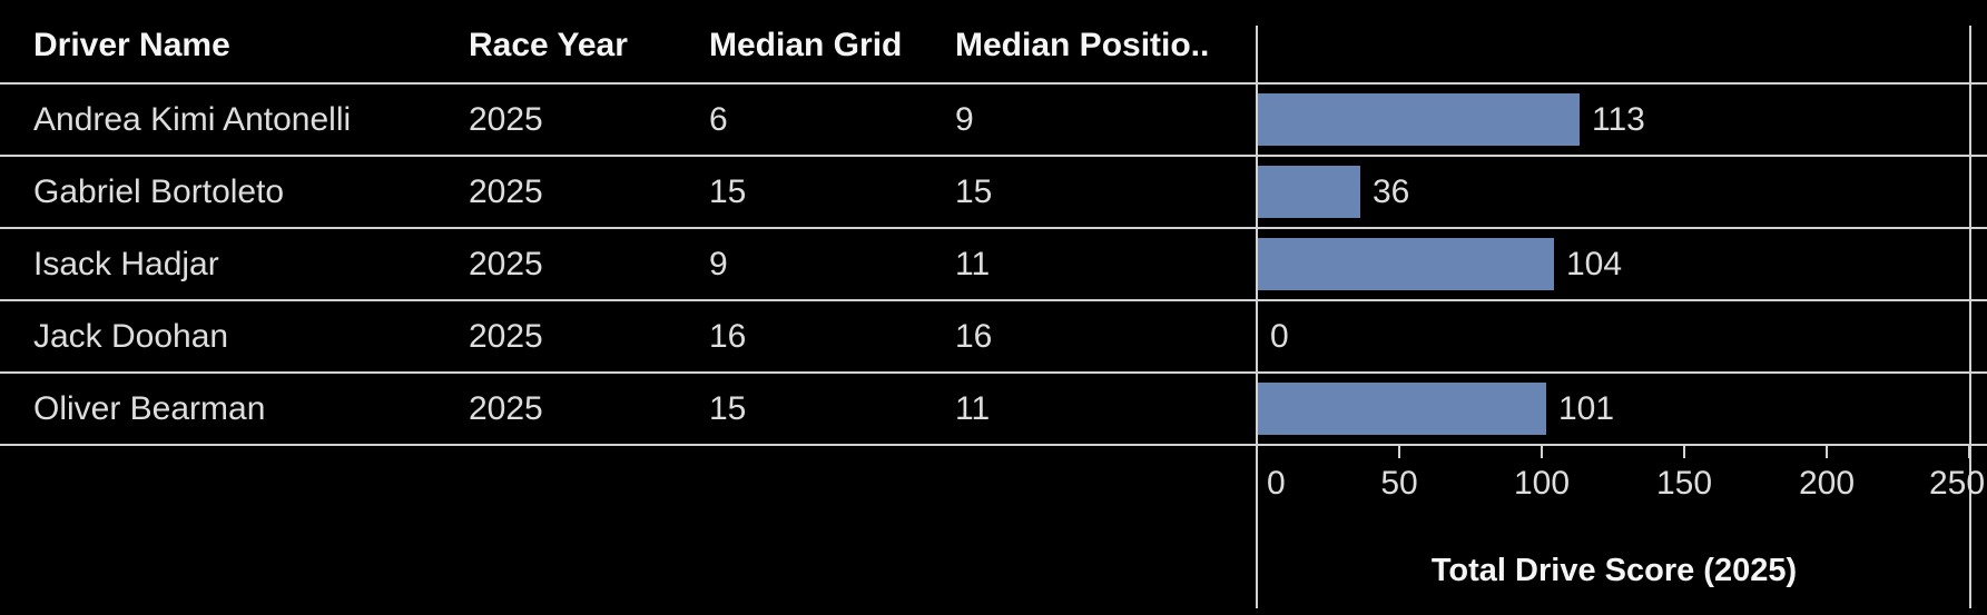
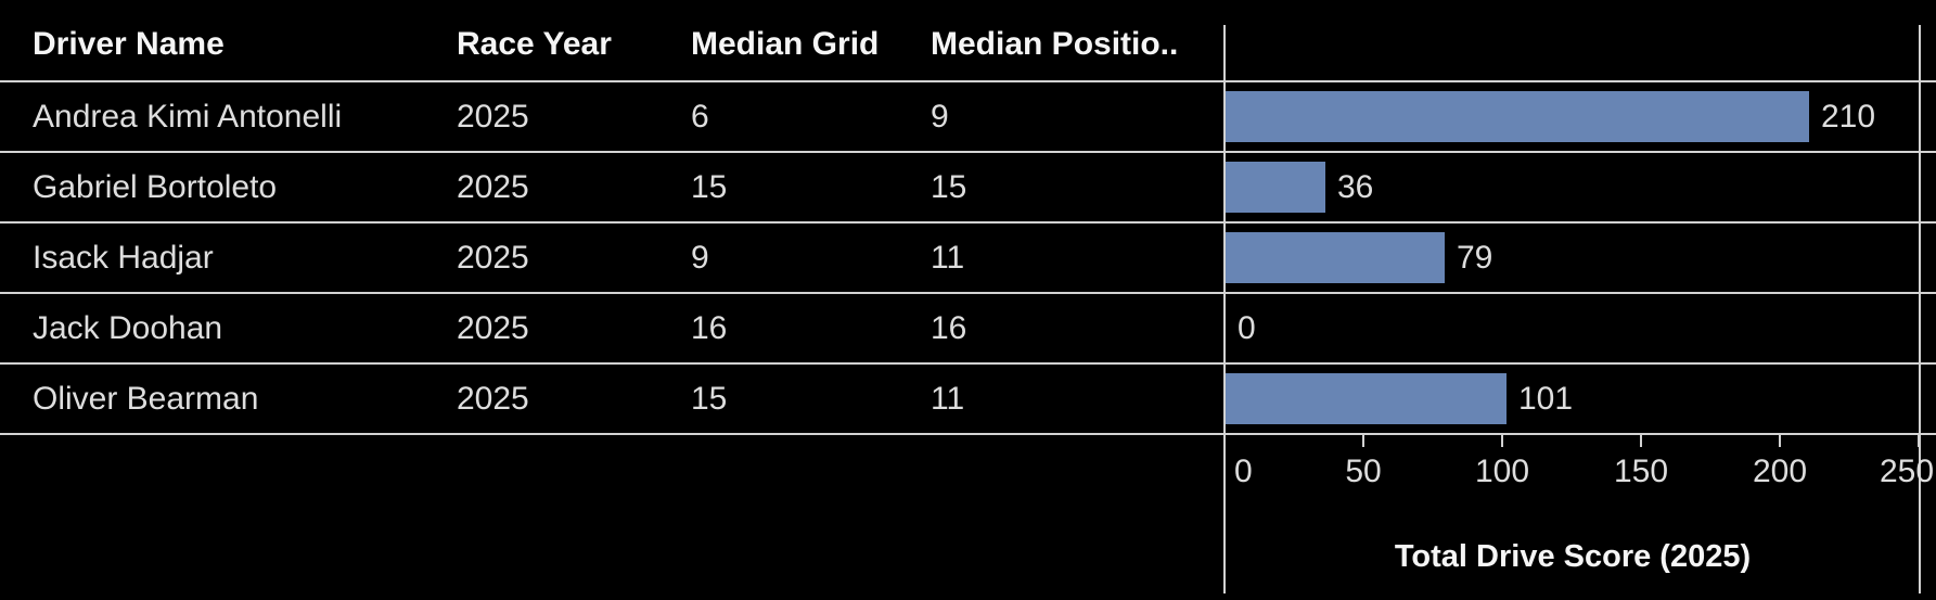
Andrea Kimi Antonelli: 113 -> 210
Isack Hadjar: 104 -> 79
